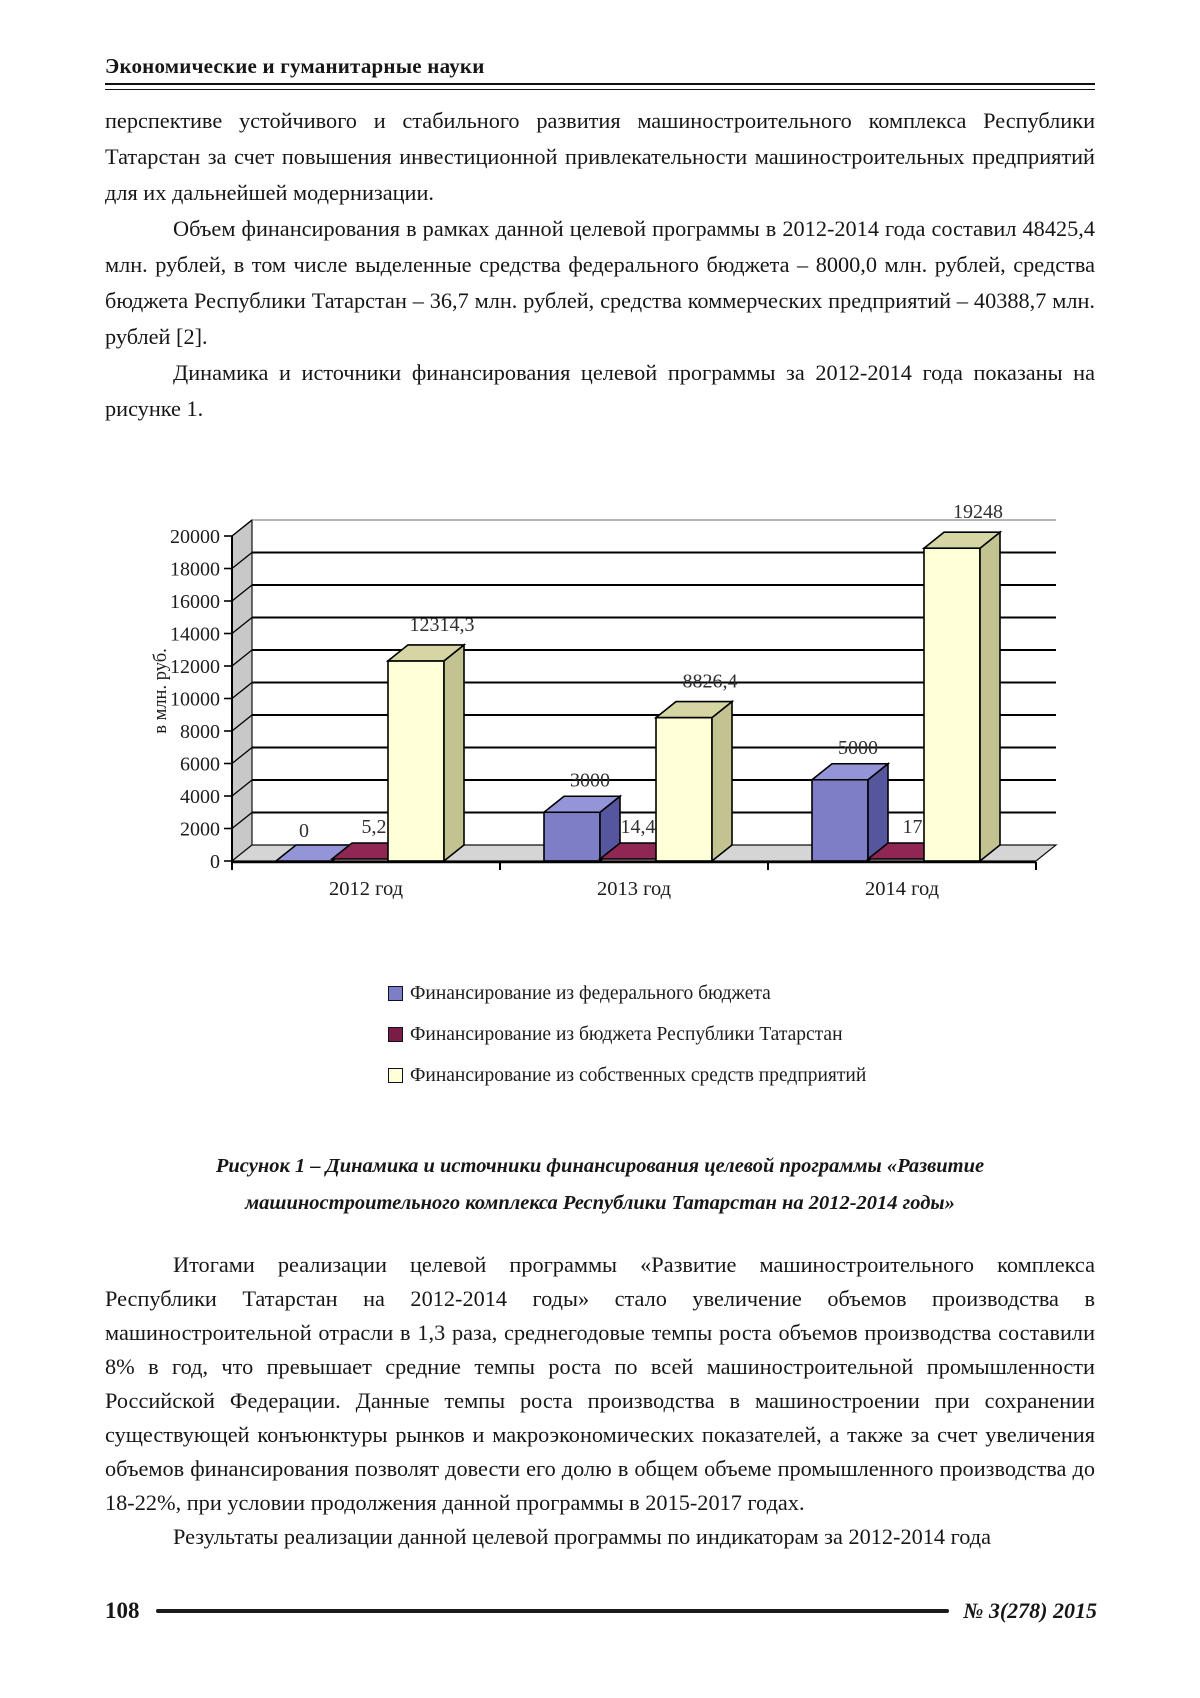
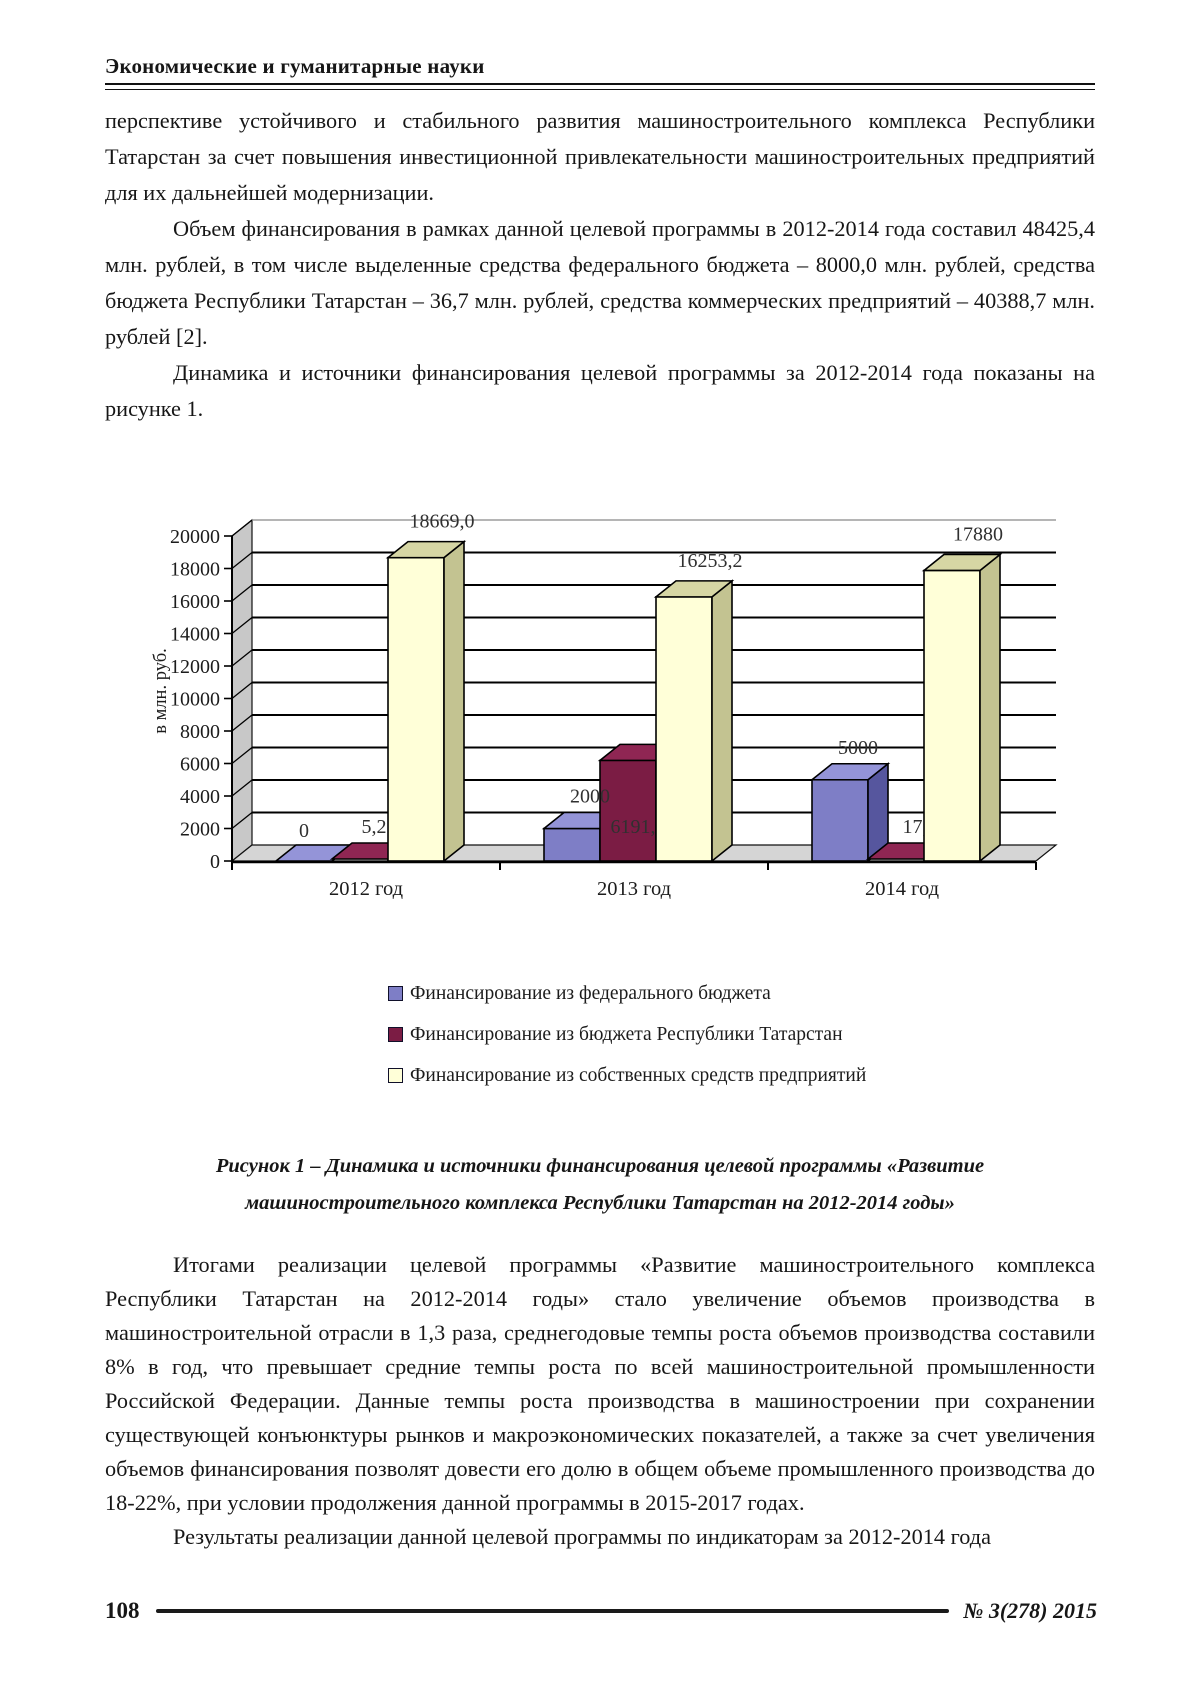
Финансирование из собственных средств предприятий/2012 год: 12314,3 -> 18669,0
Финансирование из федерального бюджета/2013 год: 3000 -> 2000
Финансирование из бюджета Республики Татарстан/2013 год: 14,4 -> 6191,9
Финансирование из собственных средств предприятий/2013 год: 8826,4 -> 16253,2
Финансирование из собственных средств предприятий/2014 год: 19248 -> 17880
